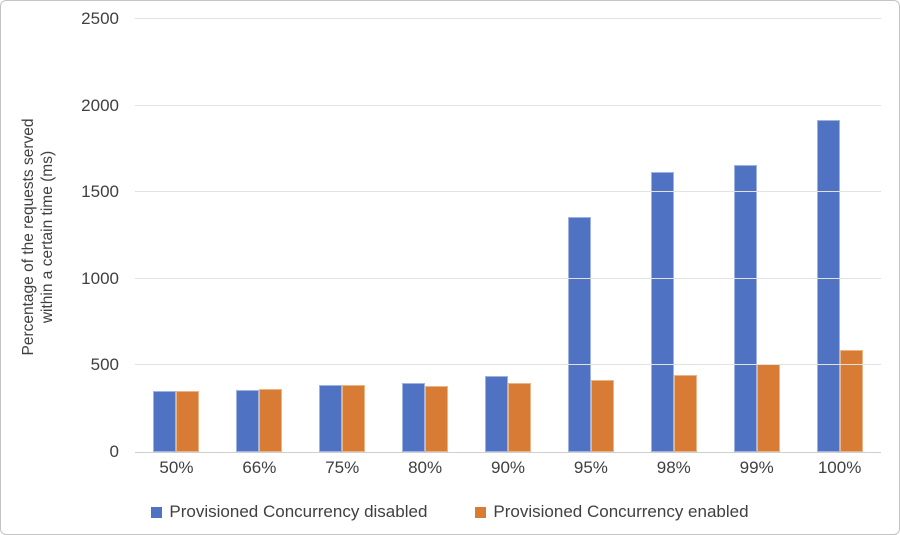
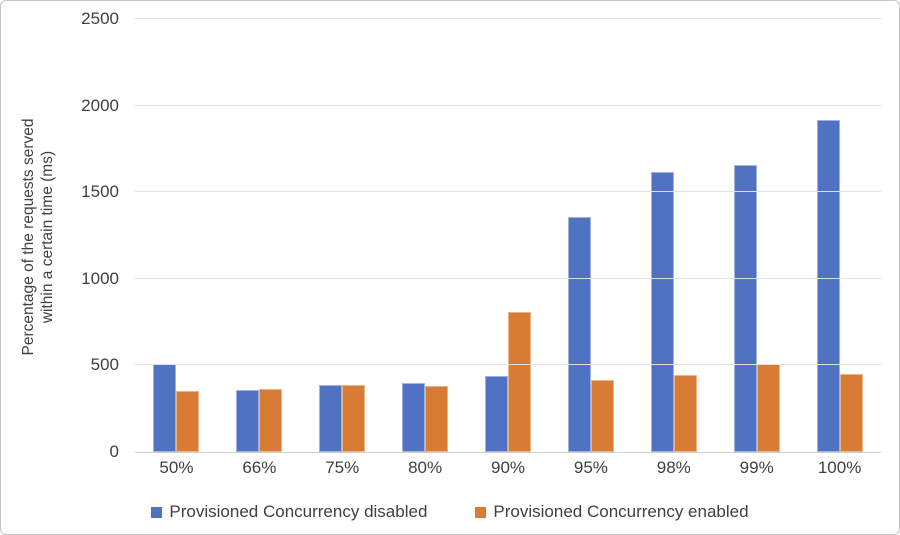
Provisioned Concurrency disabled/50%: 350 -> 510
Provisioned Concurrency enabled/90%: 400 -> 810
Provisioned Concurrency enabled/100%: 590 -> 450
